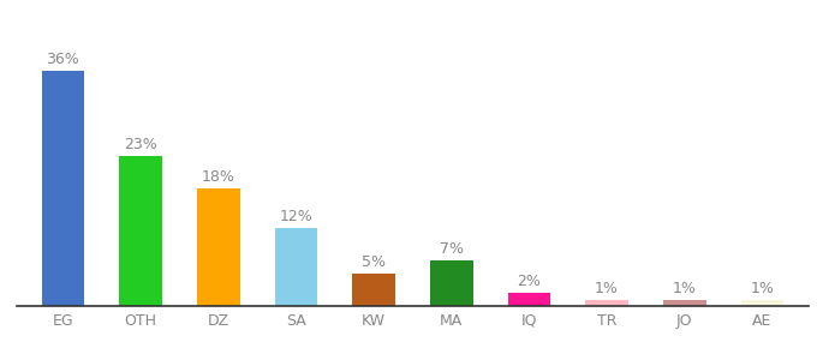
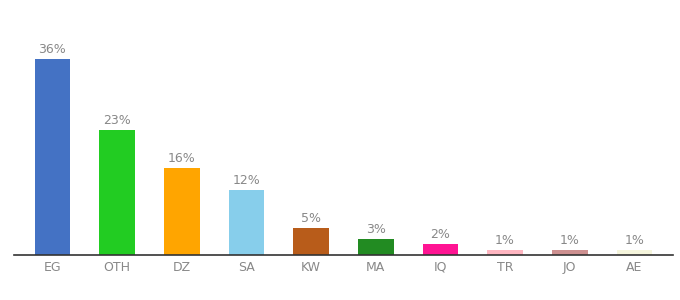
DZ: 18% -> 16%
MA: 7% -> 3%
